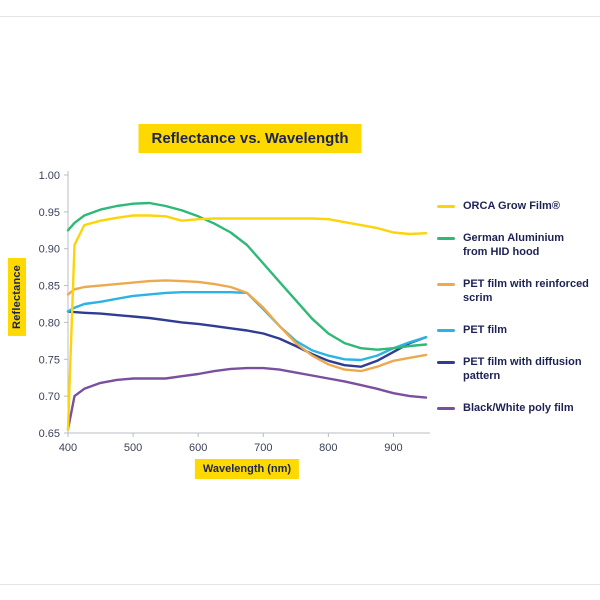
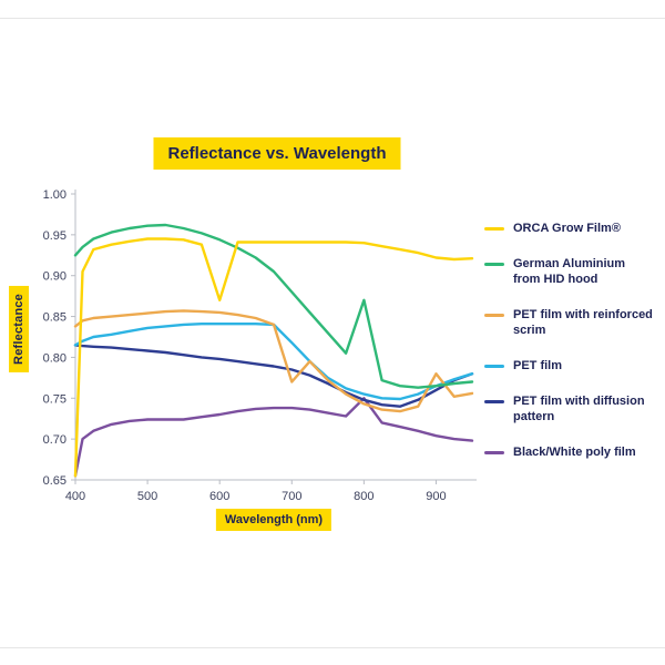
ORCA Grow Film®/600: 0.94 -> 0.87
PET film with reinforced scrim/700: 0.82 -> 0.77
German Aluminium from HID hood/800: 0.79 -> 0.87
Black/White poly film/800: 0.72 -> 0.75
PET film with reinforced scrim/900: 0.75 -> 0.78
